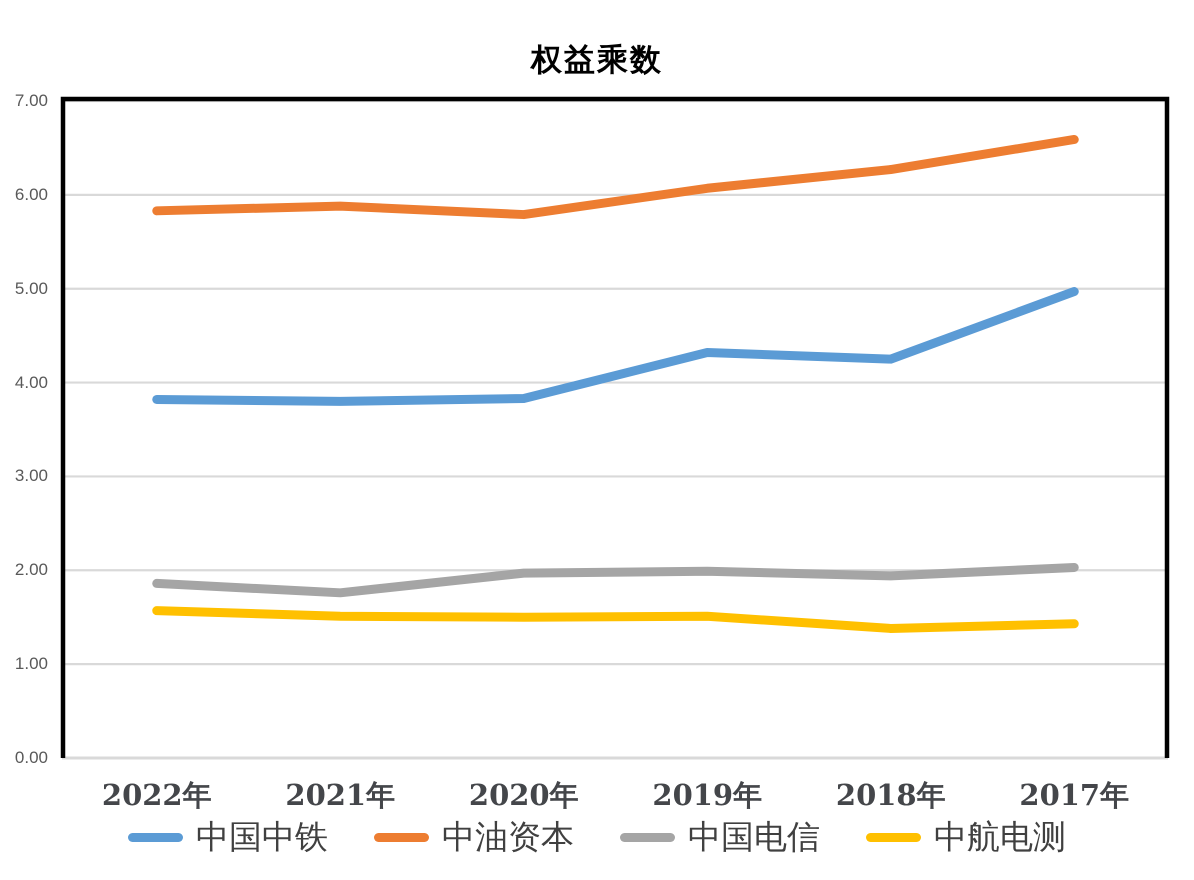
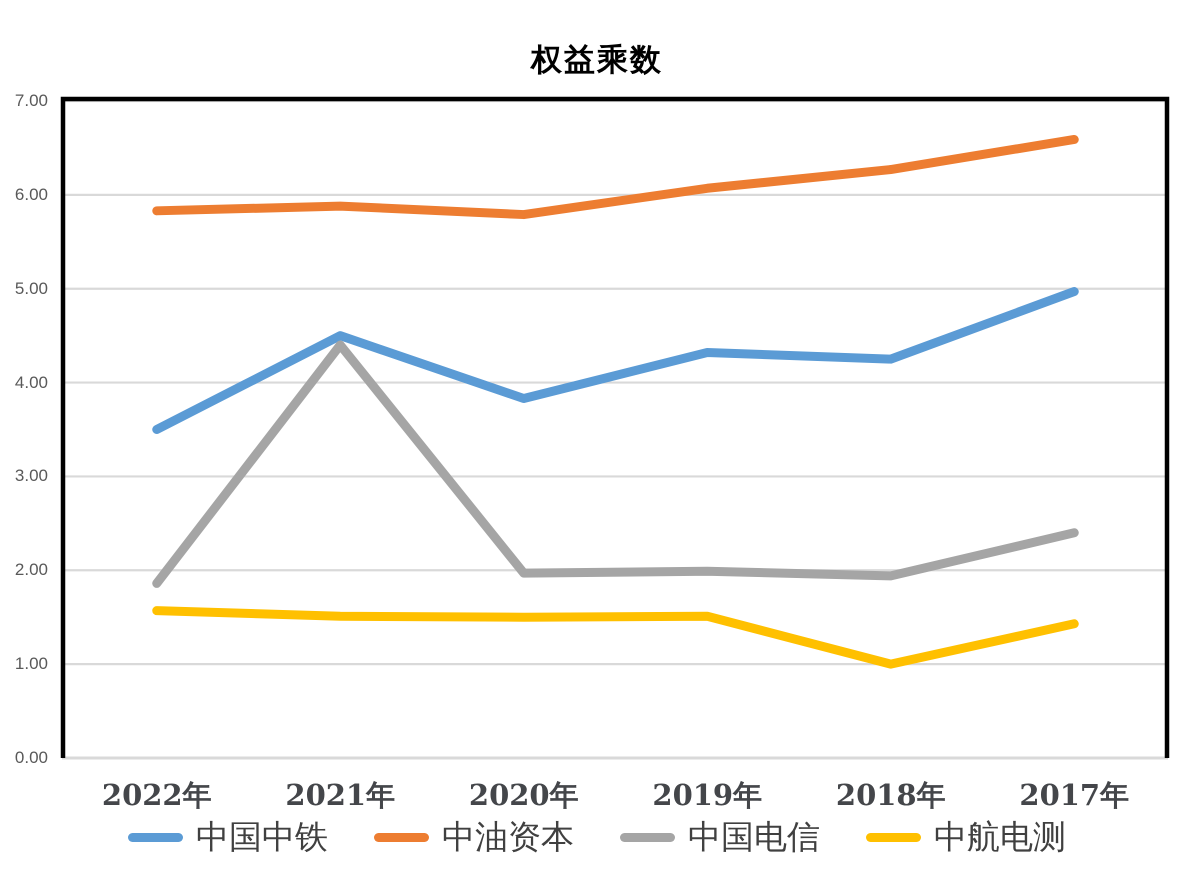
中国中铁/2022年: 3.8 -> 3.5
中国中铁/2021年: 3.8 -> 4.5
中国电信/2021年: 1.8 -> 4.4
中航电测/2018年: 1.4 -> 1.0
中国电信/2017年: 2.0 -> 2.4
